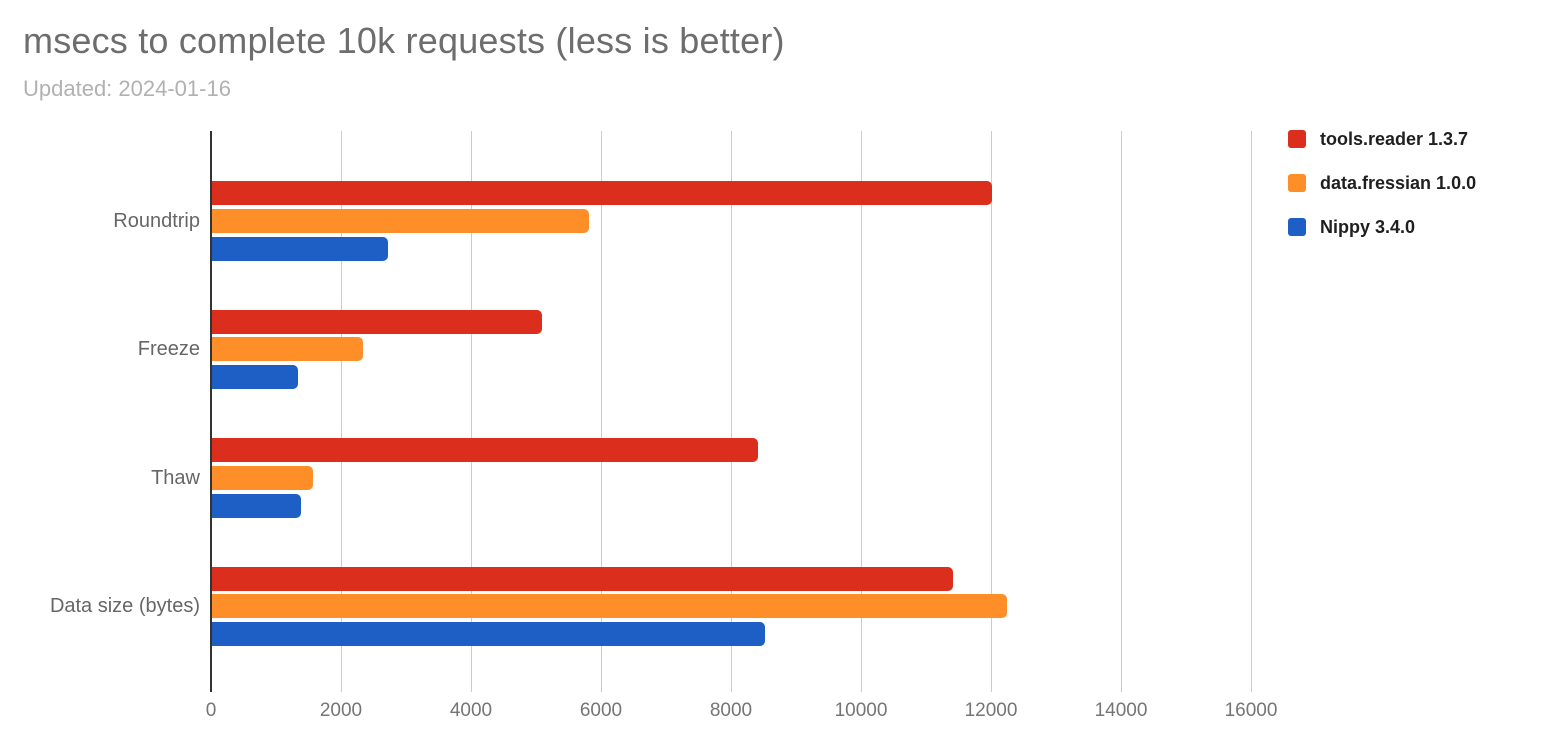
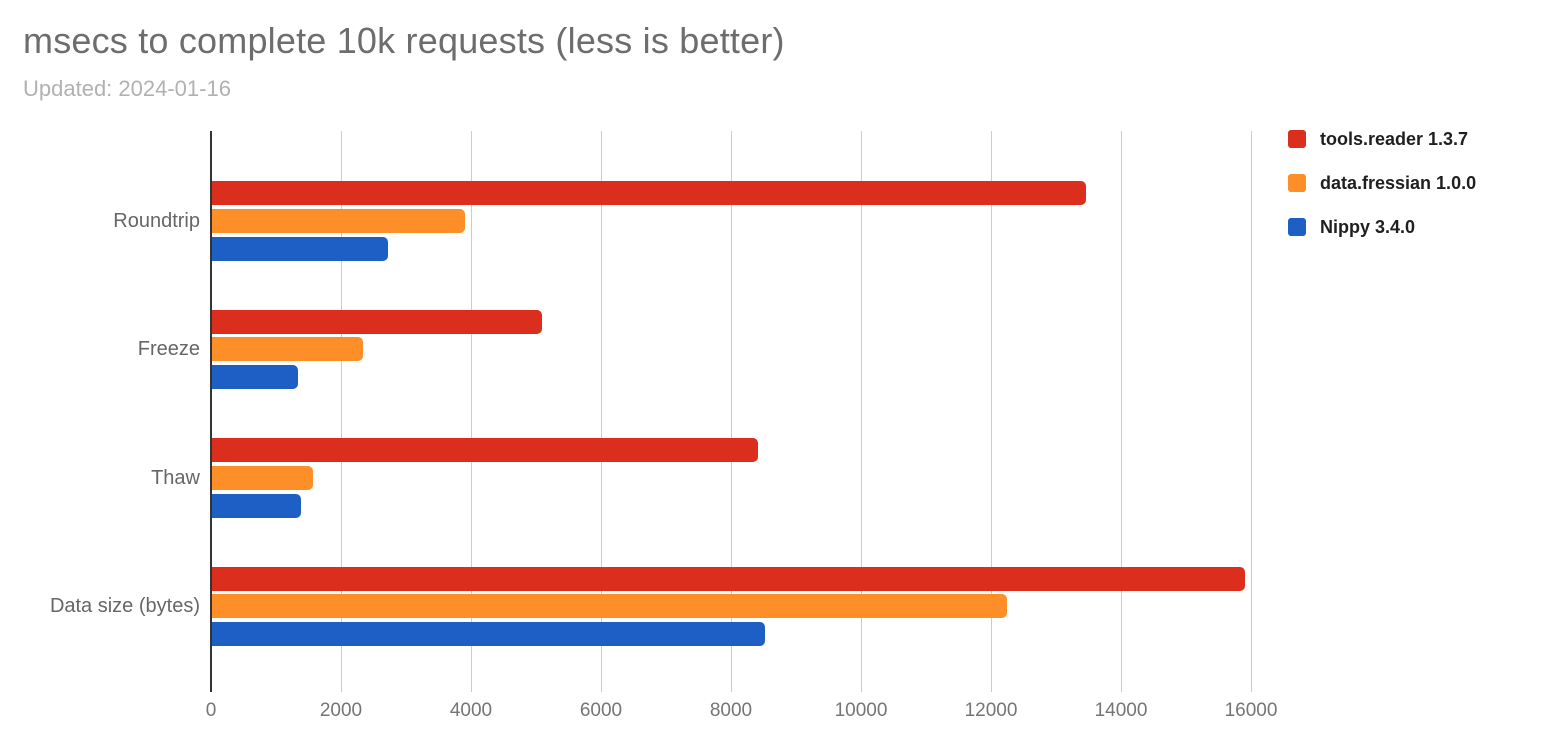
tools.reader 1.3.7/Roundtrip: 12000 -> 13400
data.fressian 1.0.0/Roundtrip: 5800 -> 3900
tools.reader 1.3.7/Data size (bytes): 11400 -> 15900
